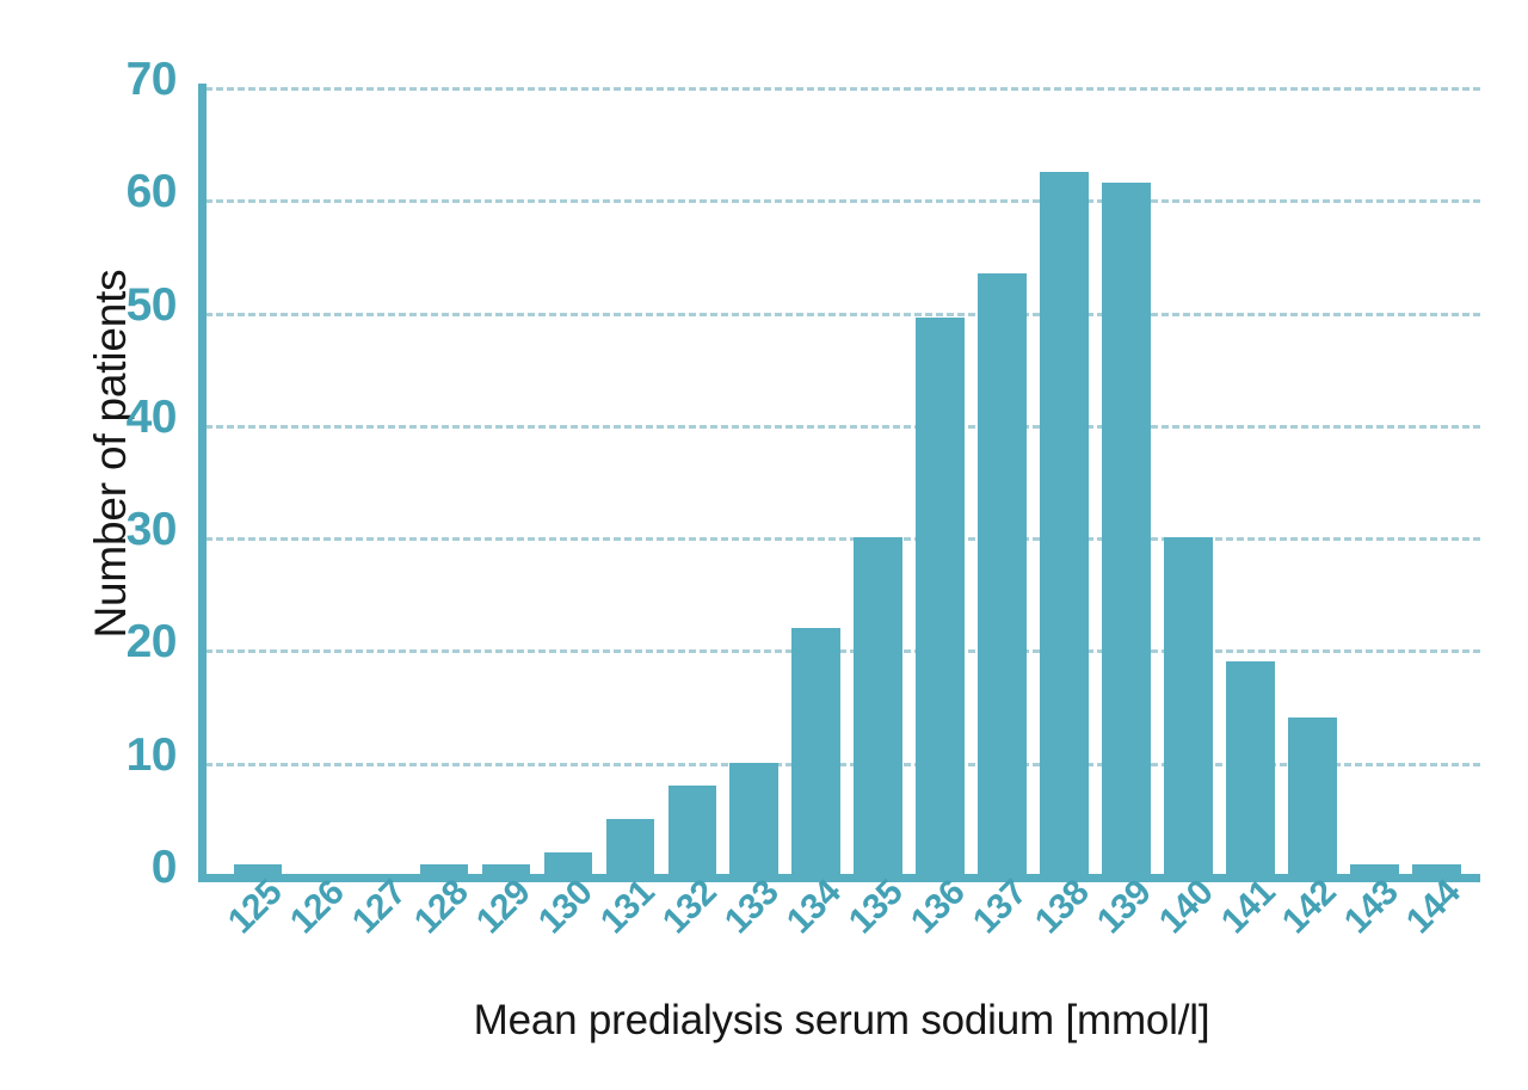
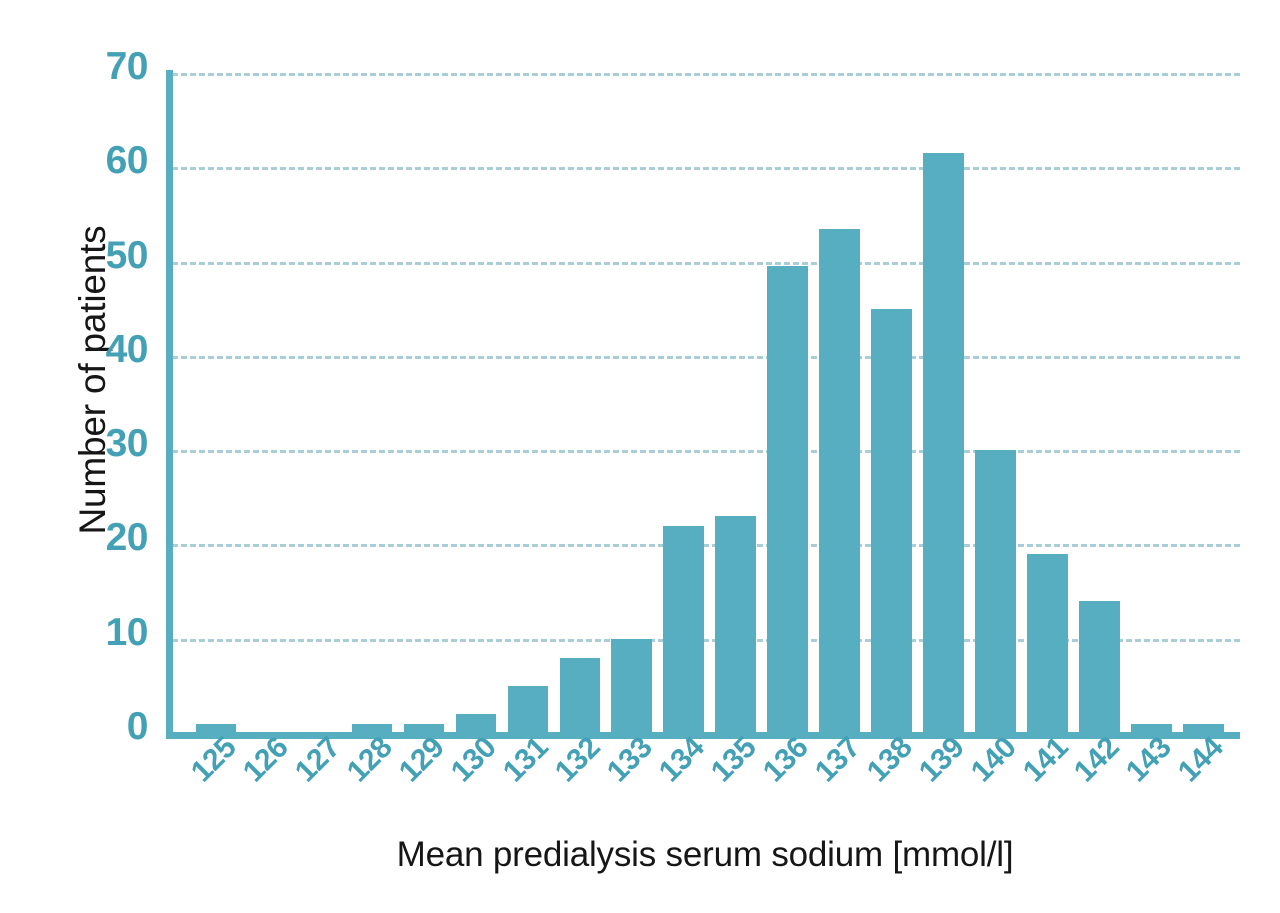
135: 30 -> 23
138: 62 -> 45
